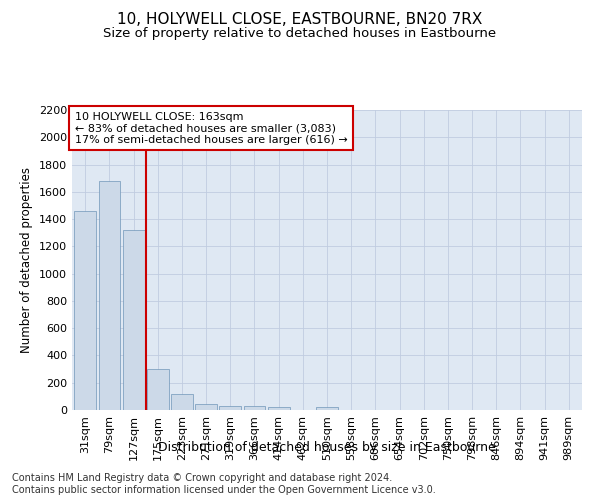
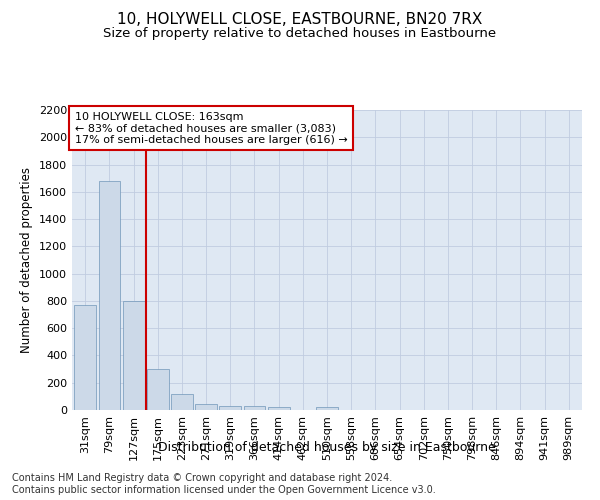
31sqm: 1460 -> 770
127sqm: 1320 -> 800
